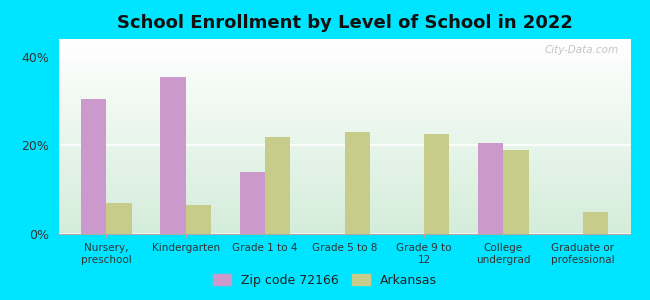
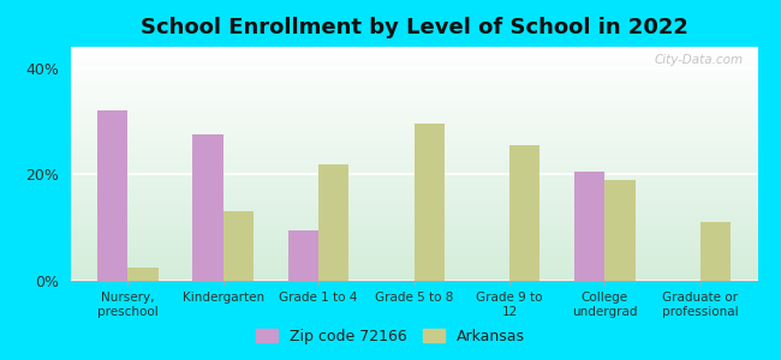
Zip code 72166/Nursery, preschool: 30.5% -> 32.0%
Arkansas/Nursery, preschool: 7.0% -> 2.5%
Zip code 72166/Kindergarten: 35.5% -> 27.5%
Arkansas/Kindergarten: 6.5% -> 13.0%
Zip code 72166/Grade 1 to 4: 14.0% -> 9.5%
Arkansas/Grade 5 to 8: 23.0% -> 29.5%
Arkansas/Grade 9 to 12: 22.5% -> 25.5%
Arkansas/Graduate or professional: 5.0% -> 11.0%
